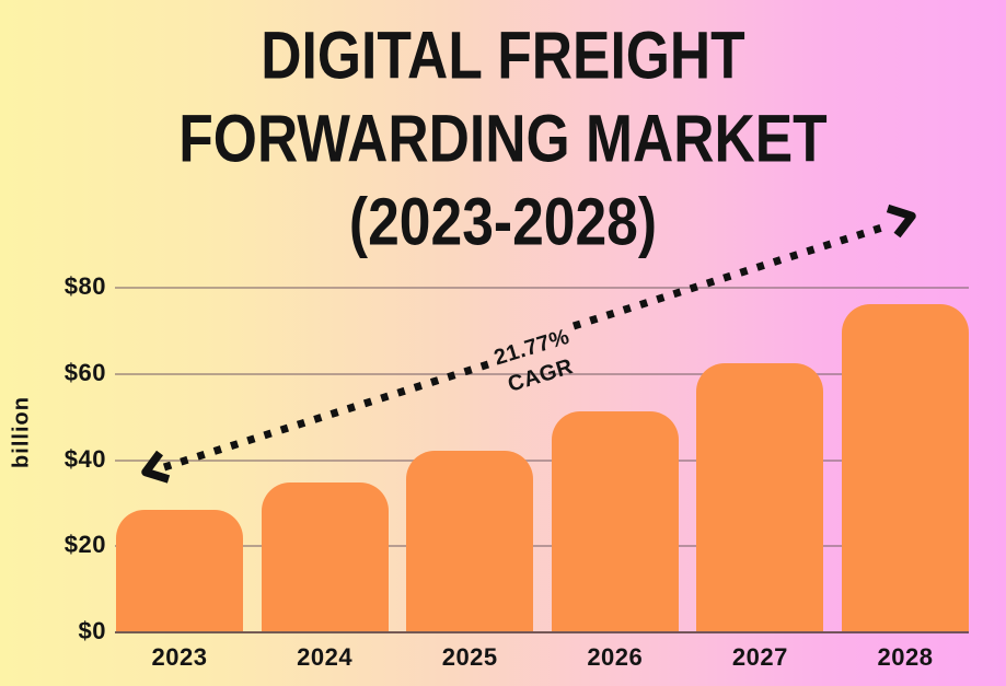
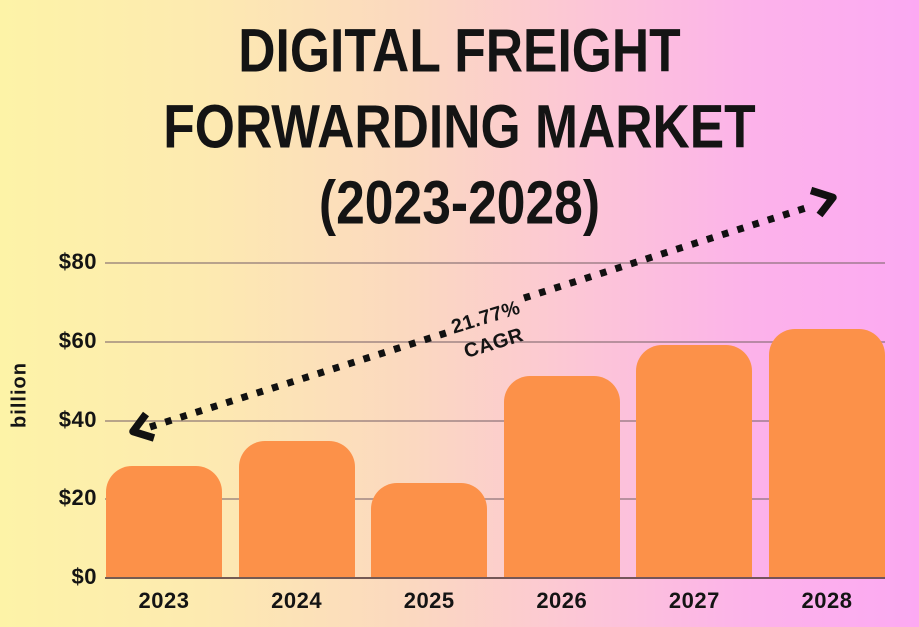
2025: $42 -> $24
2027: $62 -> $59
2028: $76 -> $63
